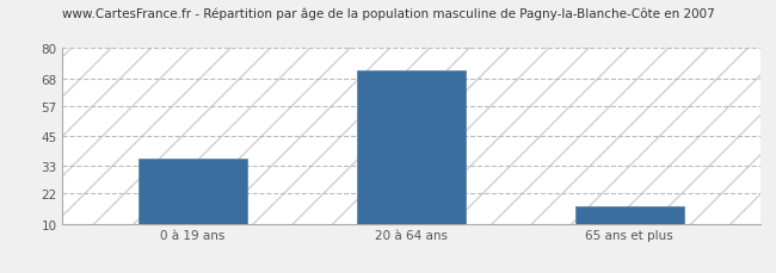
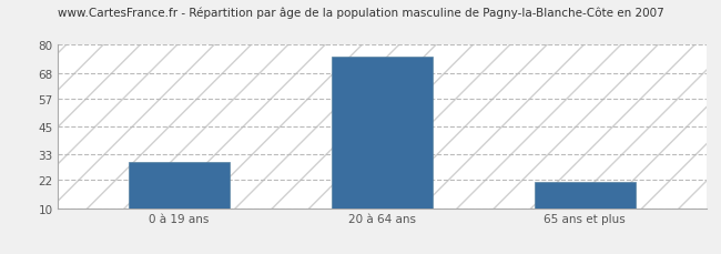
0 à 19 ans: 36 -> 30
20 à 64 ans: 71 -> 75
65 ans et plus: 17 -> 21
